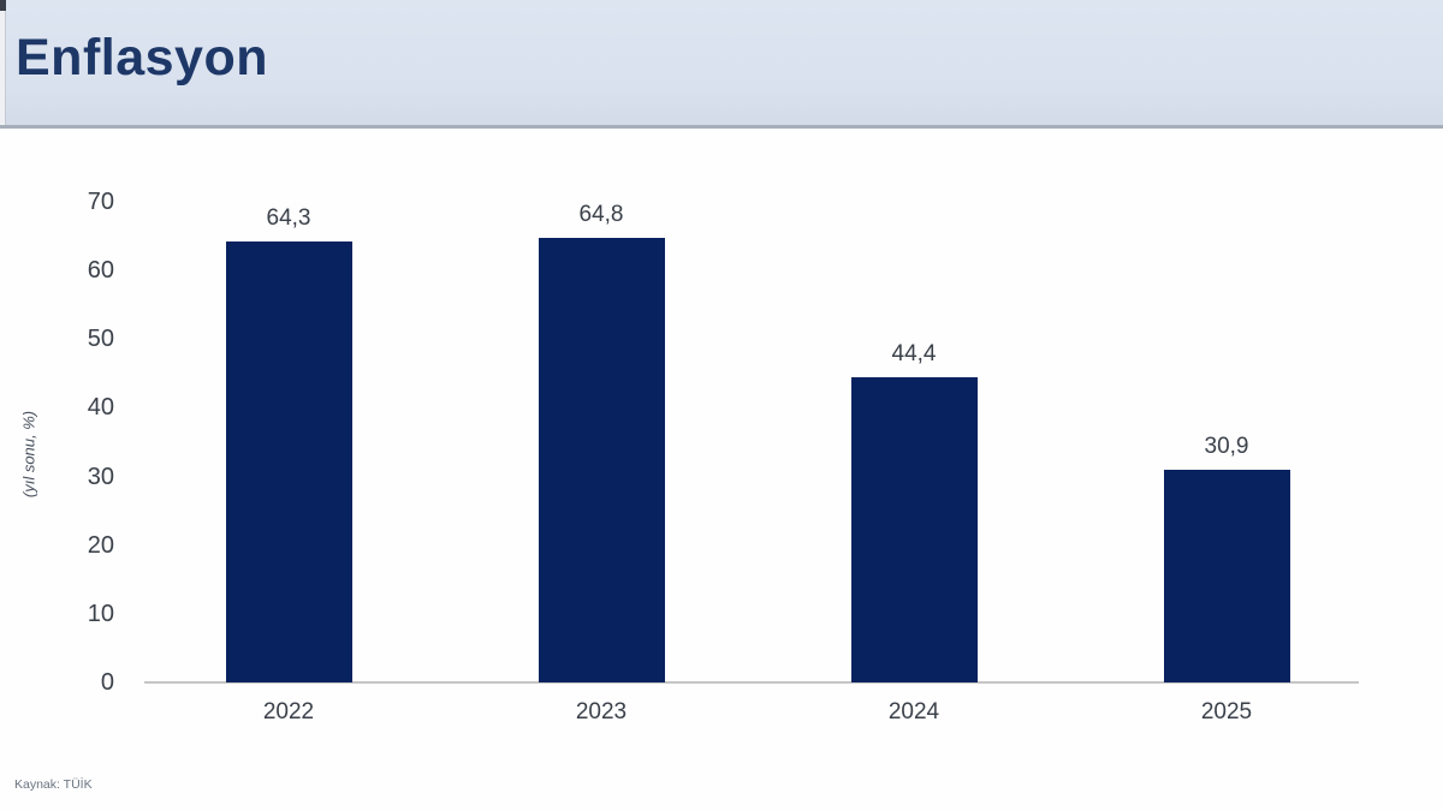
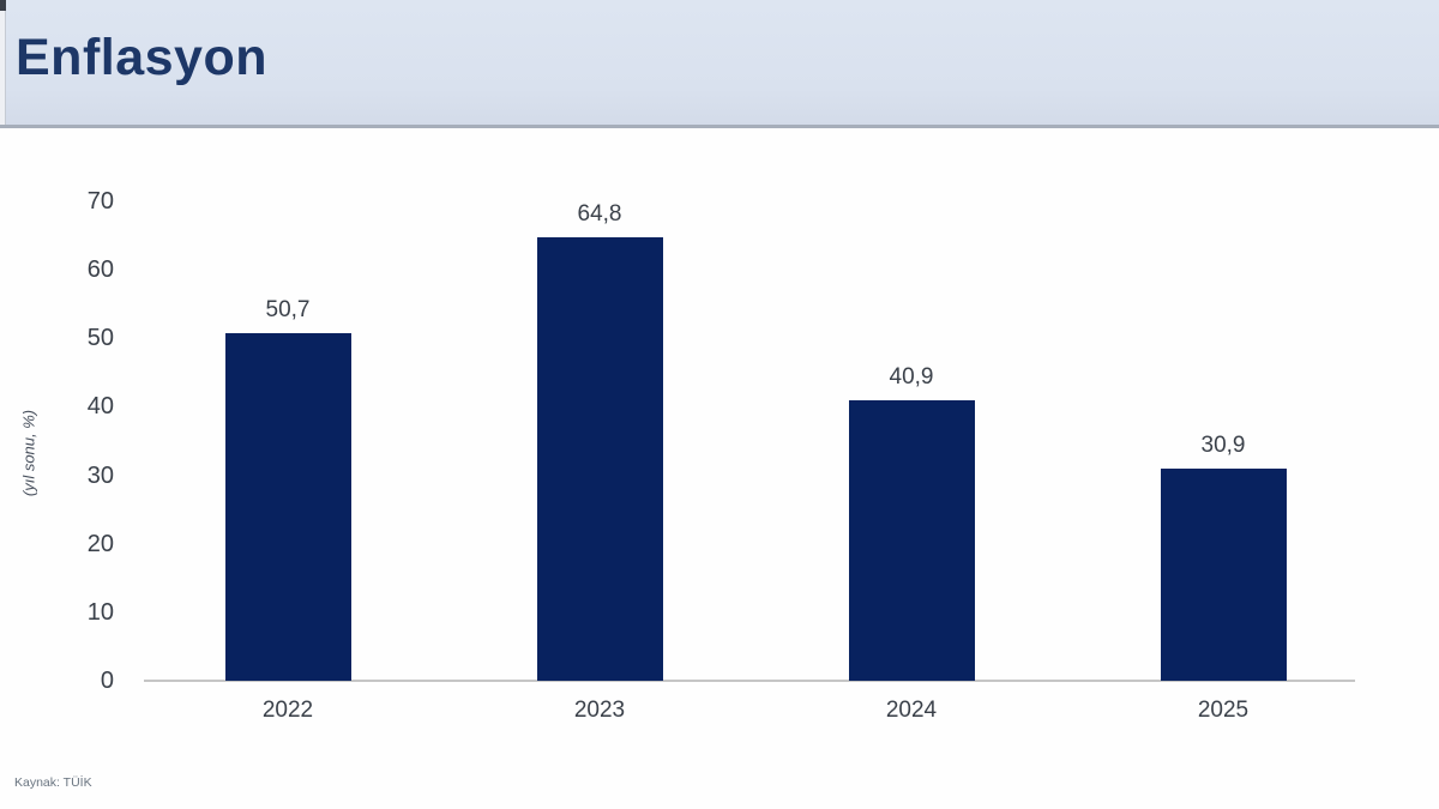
2022: 64,3 -> 50,7
2024: 44,4 -> 40,9
